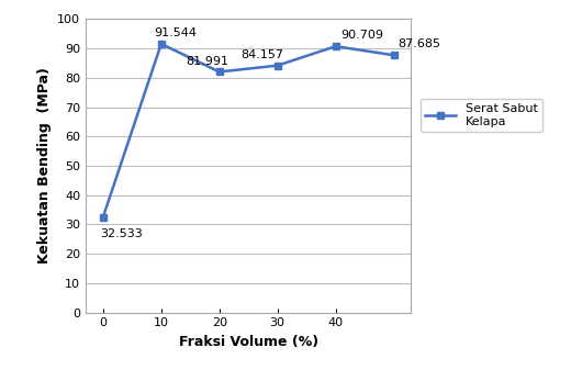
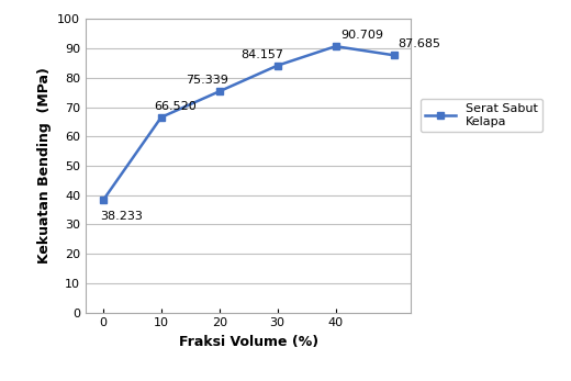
0: 32.533 -> 38.233
10: 91.544 -> 66.520
20: 81.991 -> 75.339
